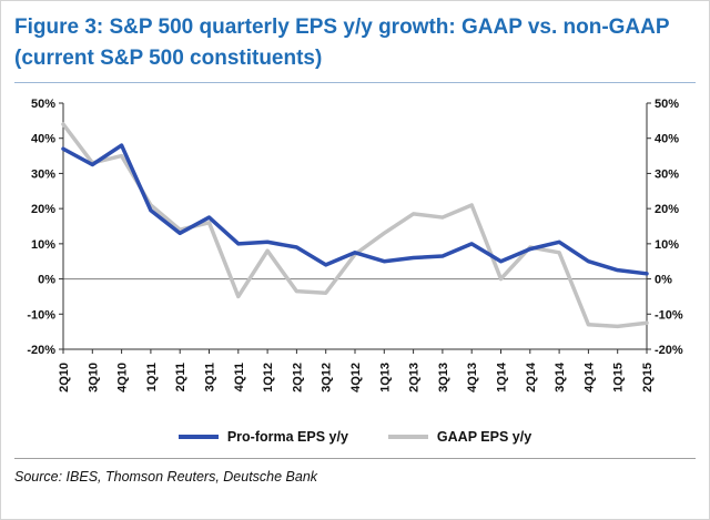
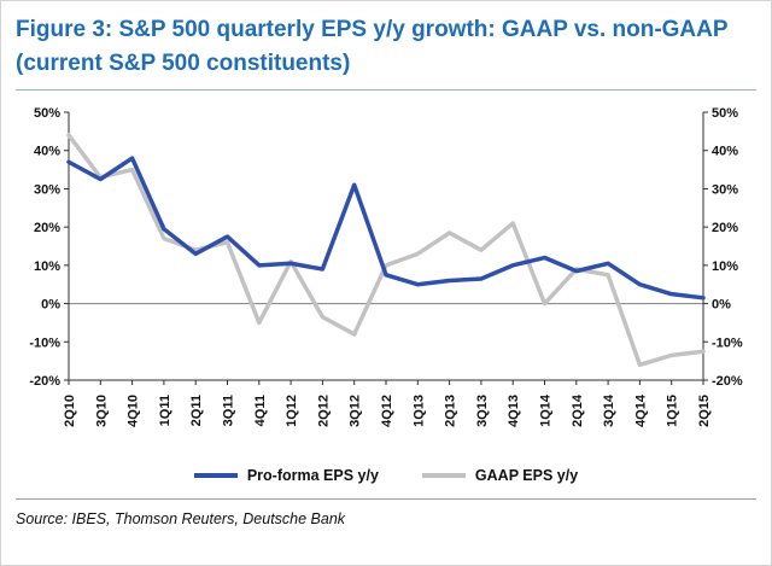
GAAP EPS y/y/1Q11: 21% -> 17%
GAAP EPS y/y/1Q12: 8% -> 11%
Pro-forma EPS y/y/3Q12: 4% -> 31%
GAAP EPS y/y/3Q12: -4% -> -8%
GAAP EPS y/y/4Q12: 7% -> 10%
GAAP EPS y/y/3Q13: 18% -> 14%
Pro-forma EPS y/y/1Q14: 5% -> 12%
GAAP EPS y/y/4Q14: -13% -> -16%
